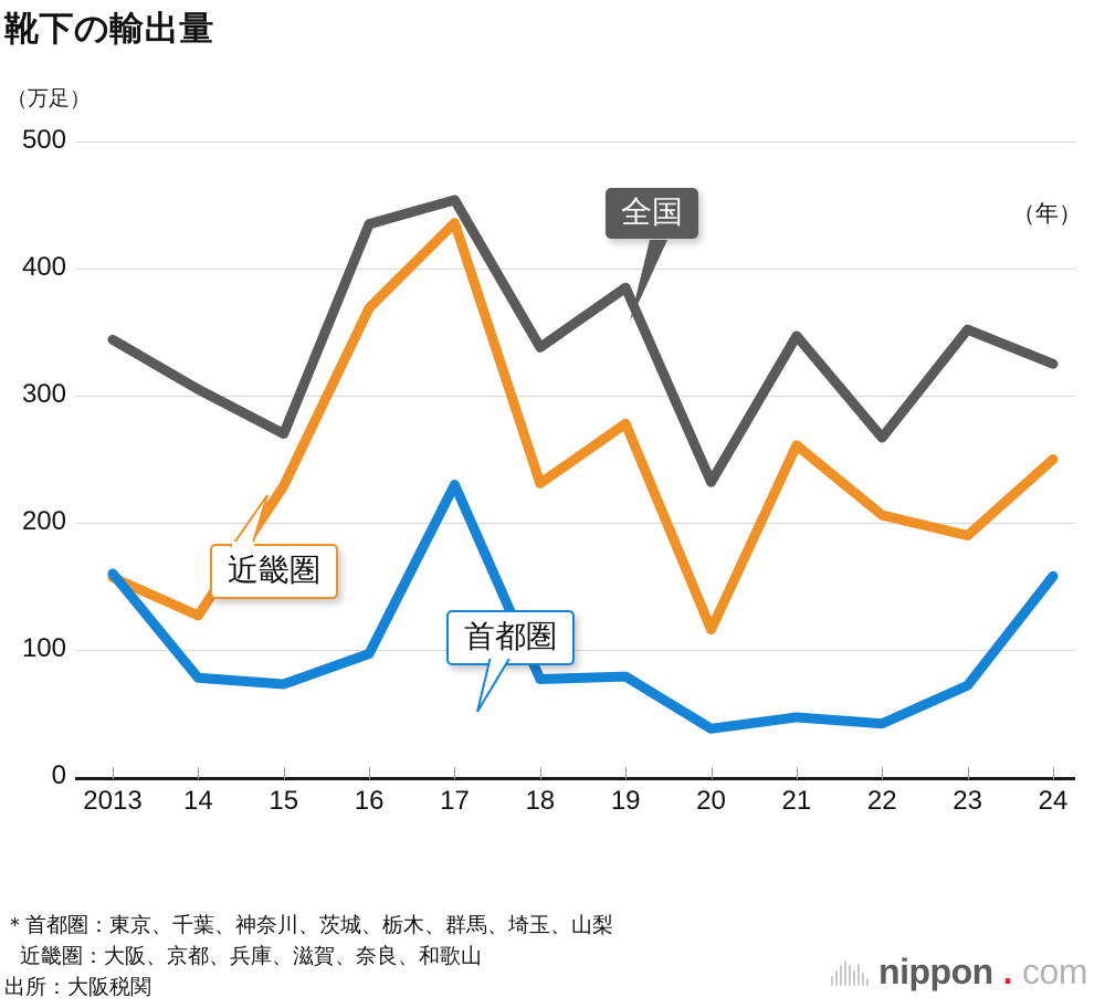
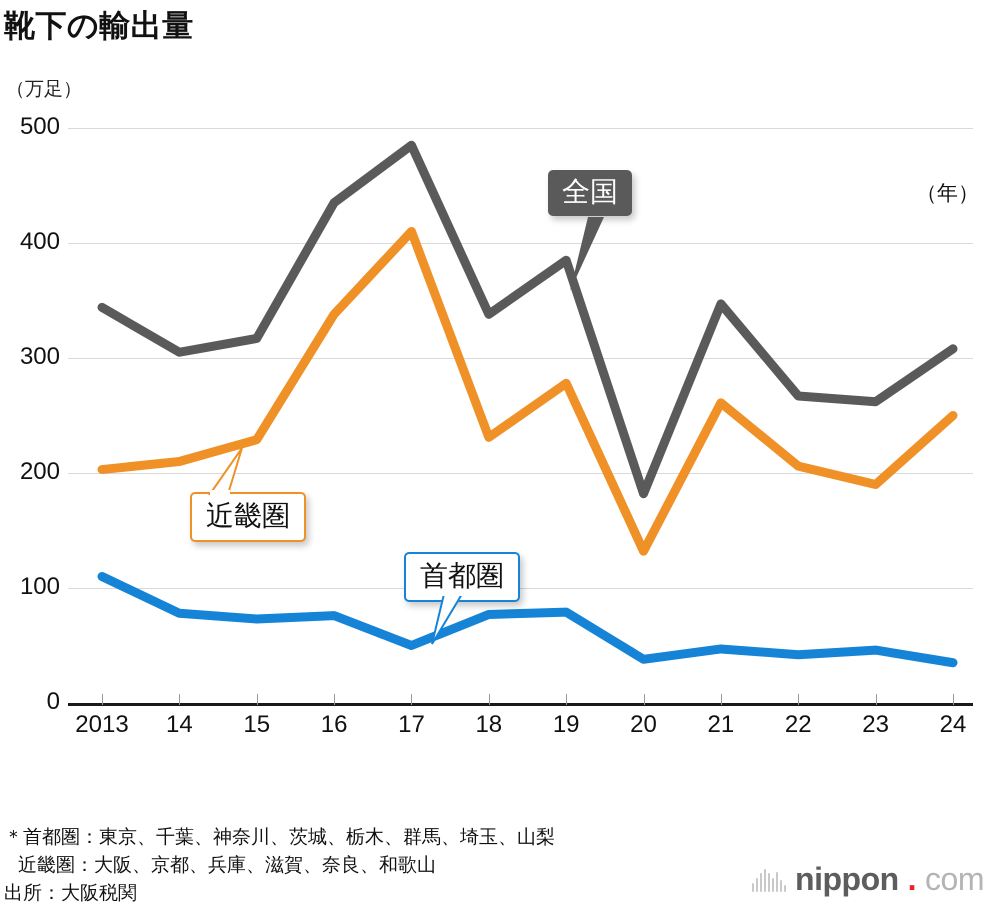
近畿圏/2013: 157 -> 203
首都圏/2013: 160 -> 110
近畿圏/14: 127 -> 210
全国/15: 270 -> 317
近畿圏/16: 369 -> 338
首都圏/16: 97 -> 76
全国/17: 454 -> 485
近畿圏/17: 436 -> 410
首都圏/17: 230 -> 50
全国/20: 232 -> 182
近畿圏/20: 116 -> 132
全国/23: 352 -> 262
首都圏/23: 72 -> 46
全国/24: 325 -> 308
首都圏/24: 158 -> 35
